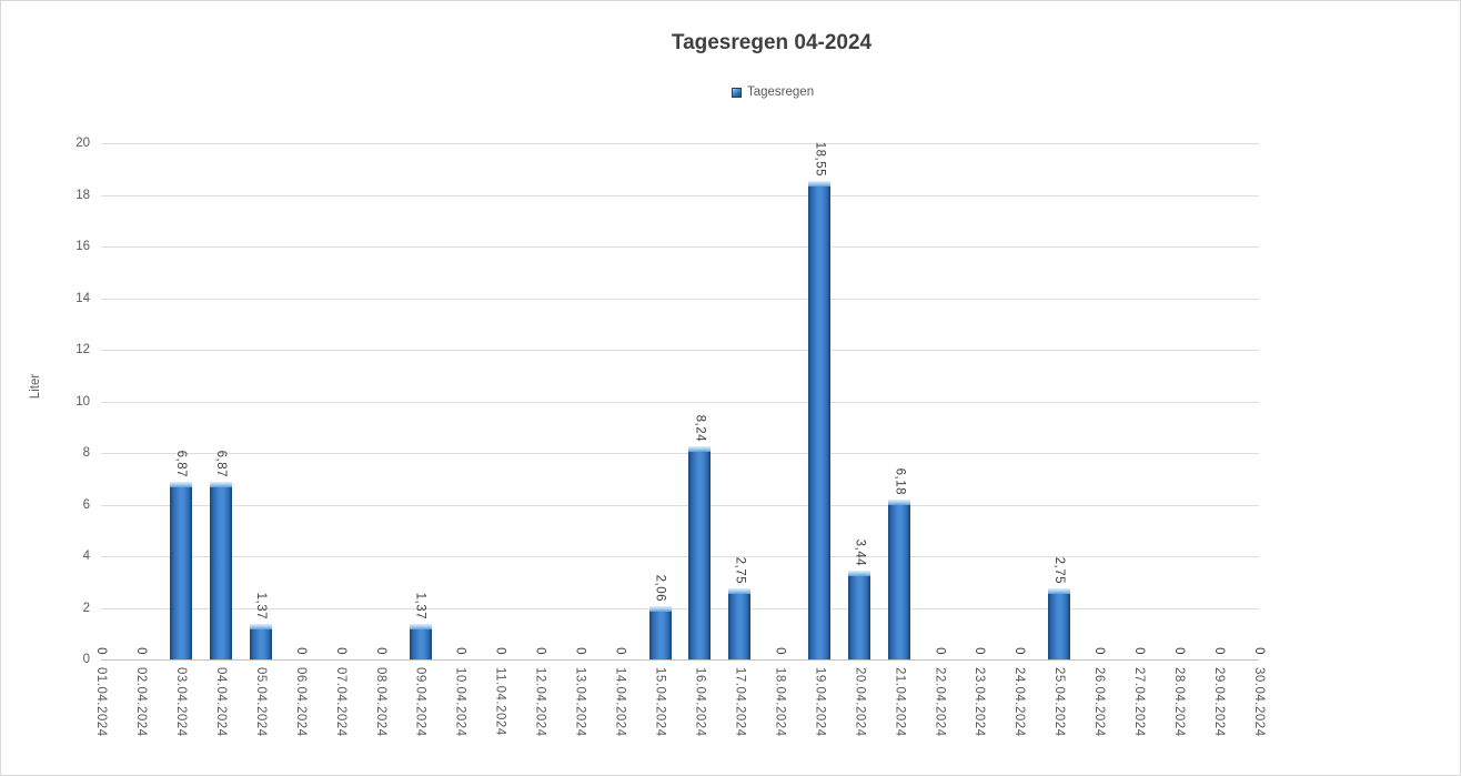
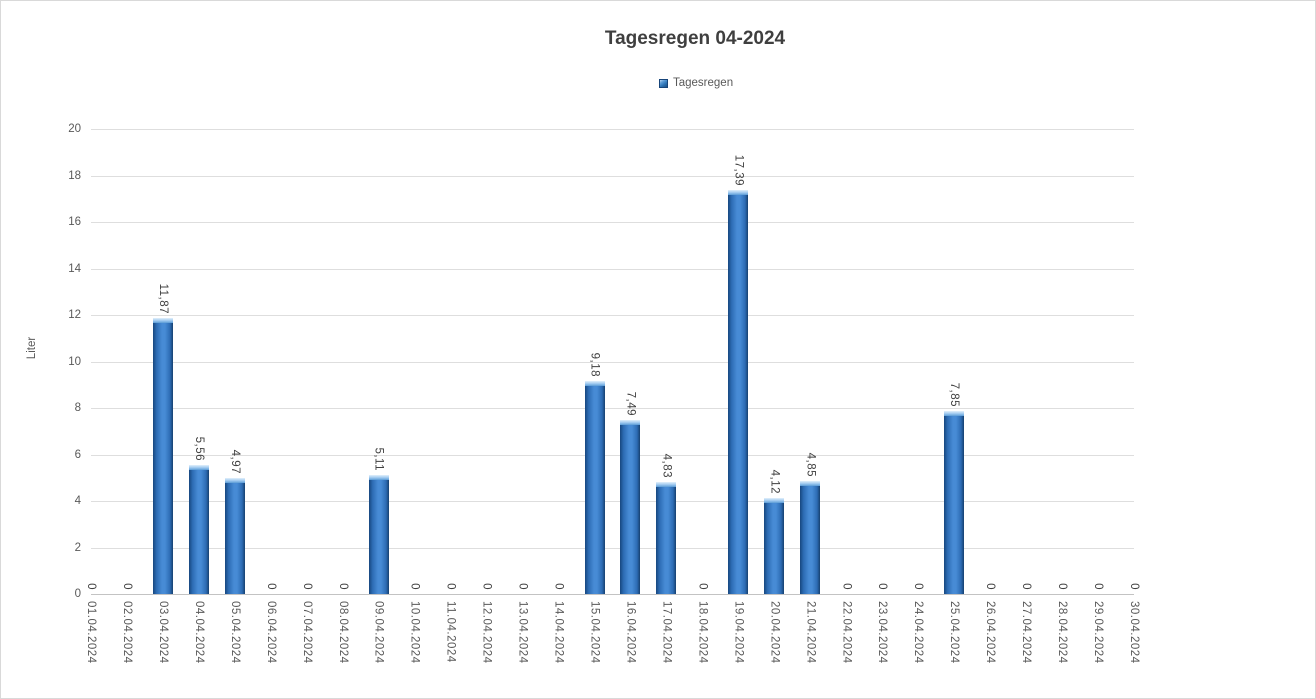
03.04.2024: 6,87 -> 11,87
04.04.2024: 6,87 -> 5,56
05.04.2024: 1,37 -> 4,97
09.04.2024: 1,37 -> 5,11
15.04.2024: 2,06 -> 9,18
16.04.2024: 8,24 -> 7,49
17.04.2024: 2,75 -> 4,83
19.04.2024: 18,55 -> 17,39
20.04.2024: 3,44 -> 4,12
21.04.2024: 6,18 -> 4,85
25.04.2024: 2,75 -> 7,85
